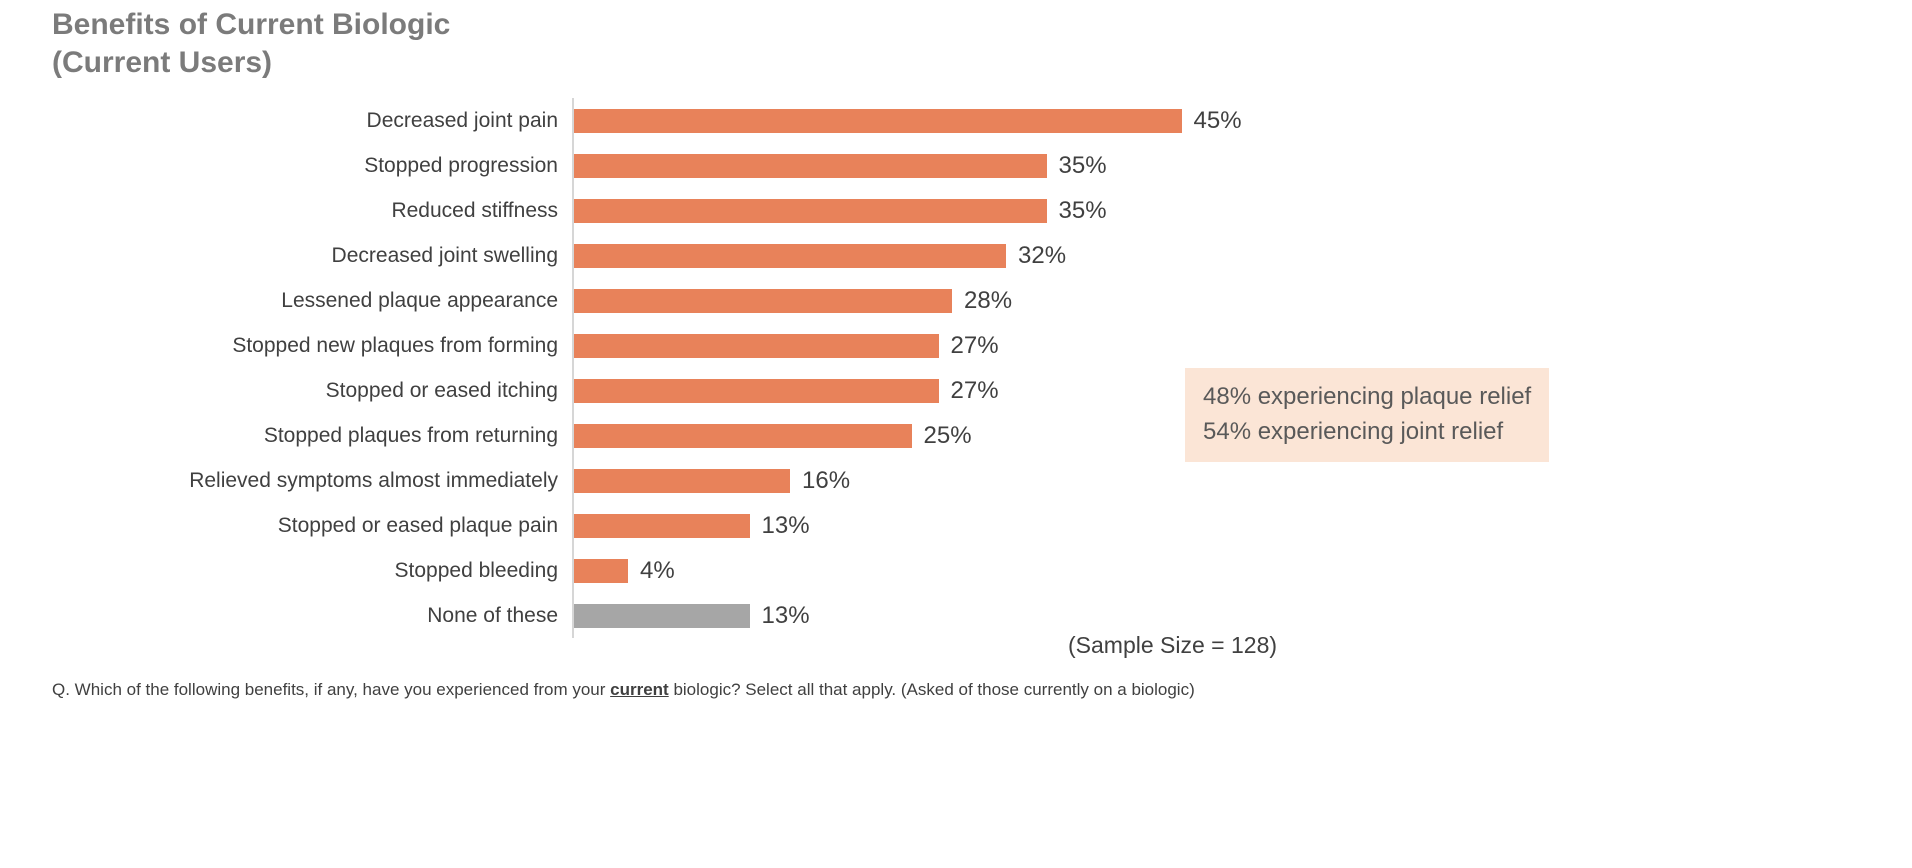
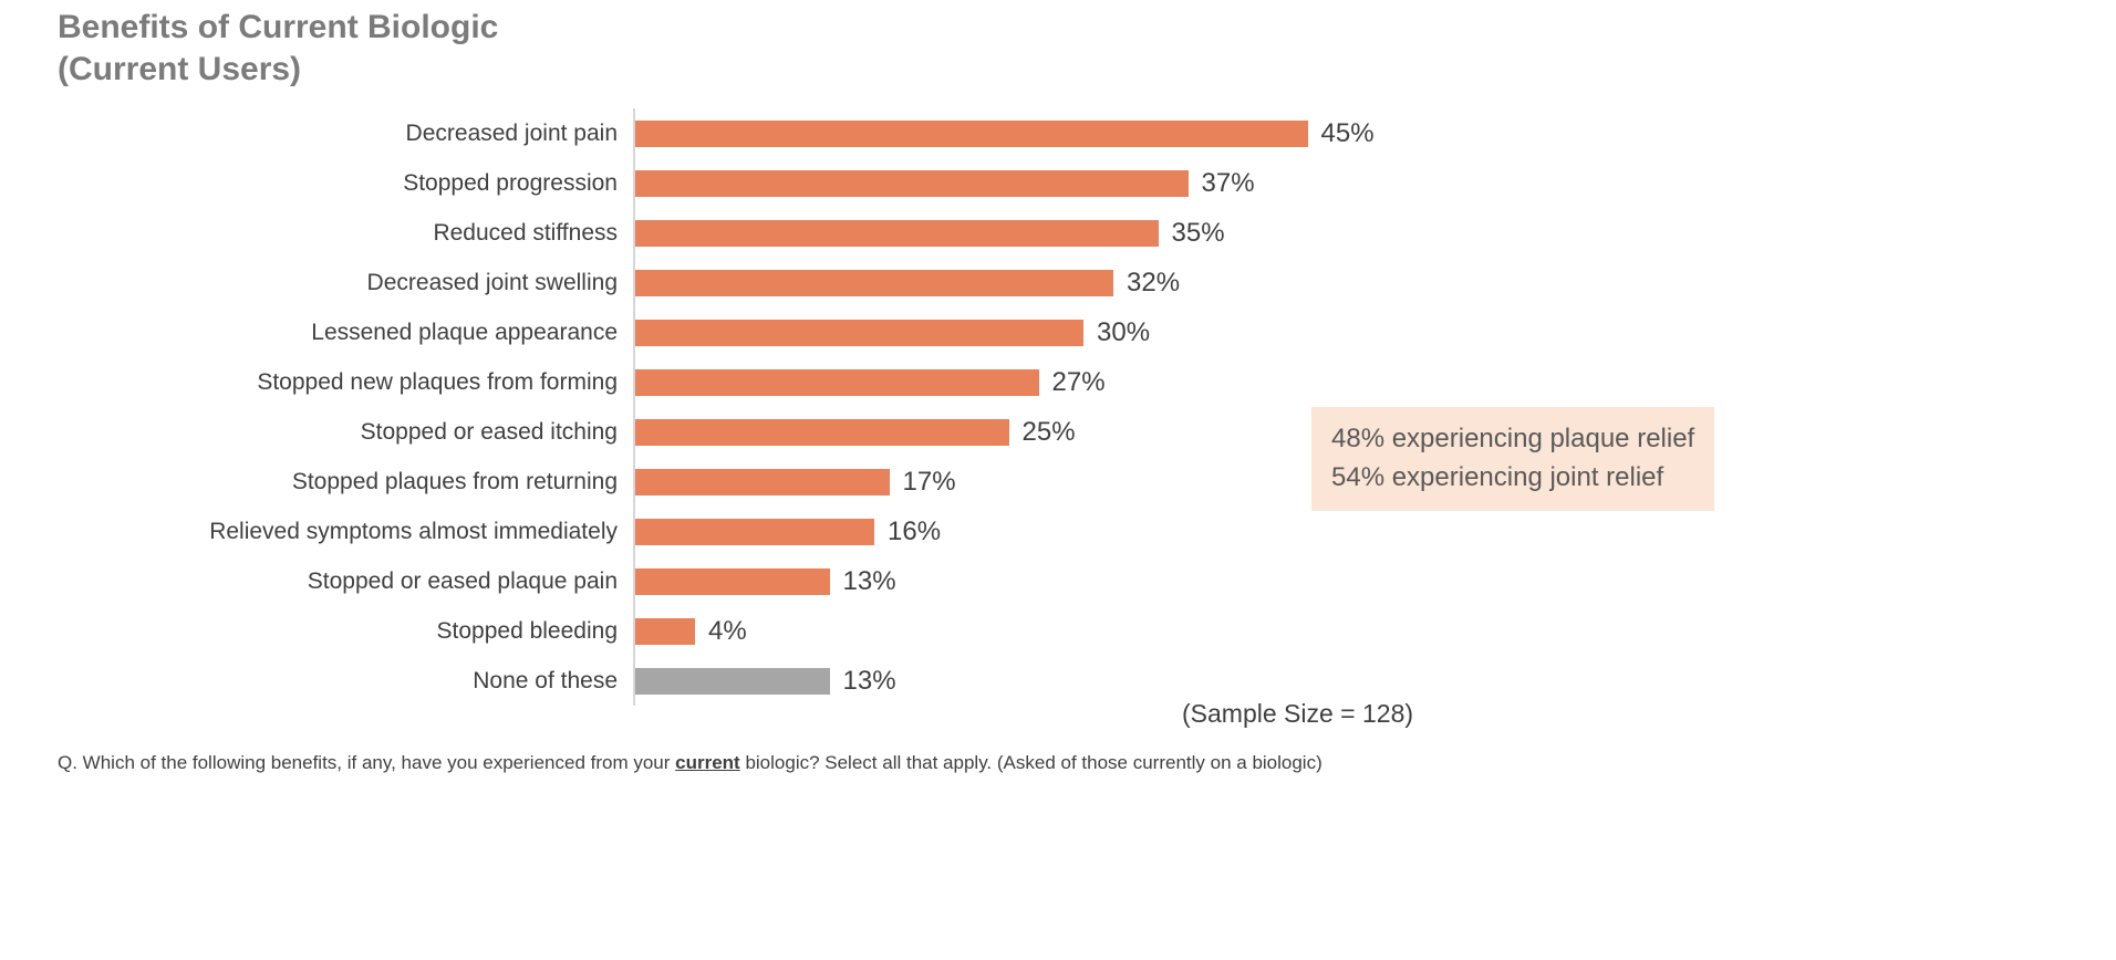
Stopped progression: 35% -> 37%
Lessened plaque appearance: 28% -> 30%
Stopped or eased itching: 27% -> 25%
Stopped plaques from returning: 25% -> 17%
